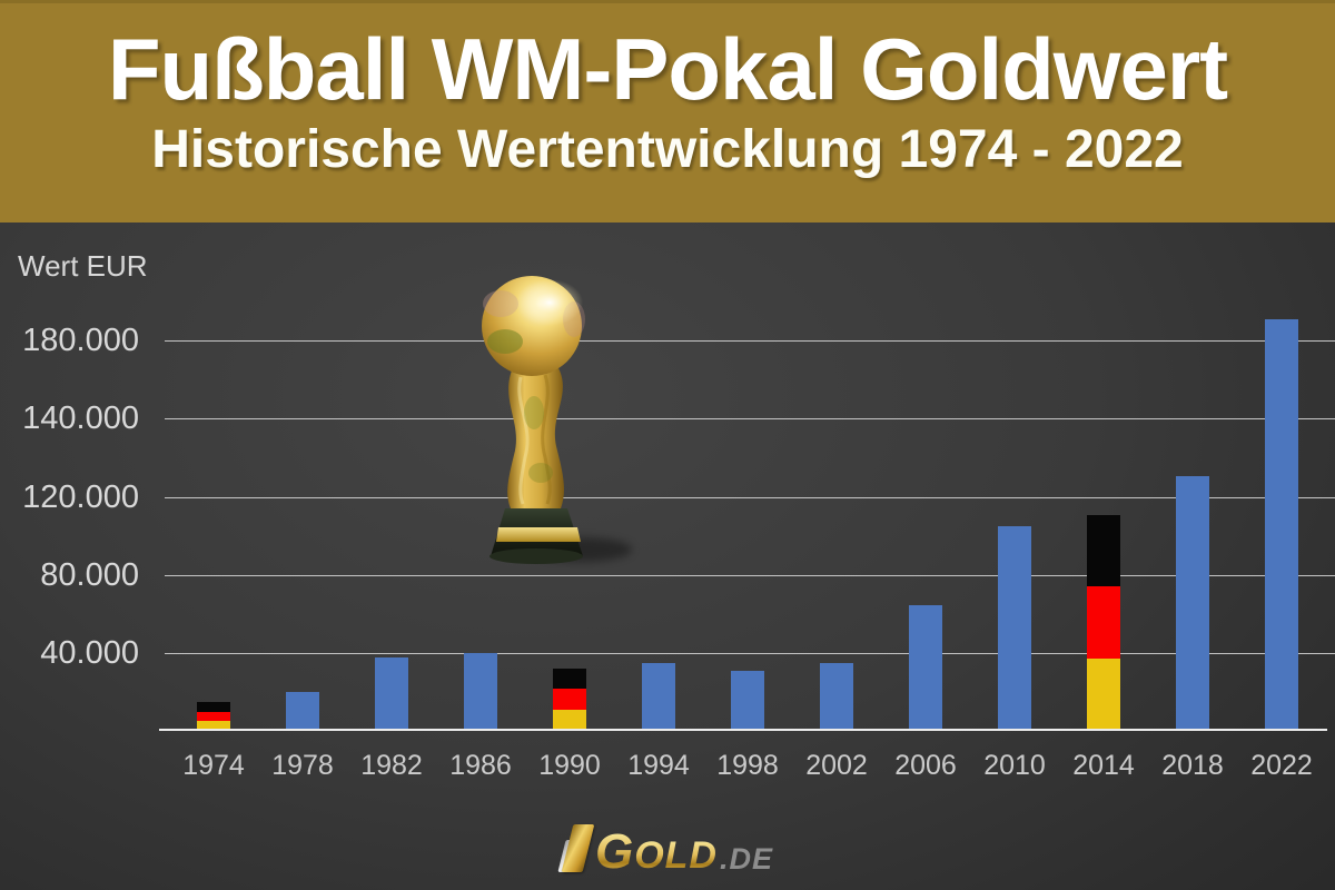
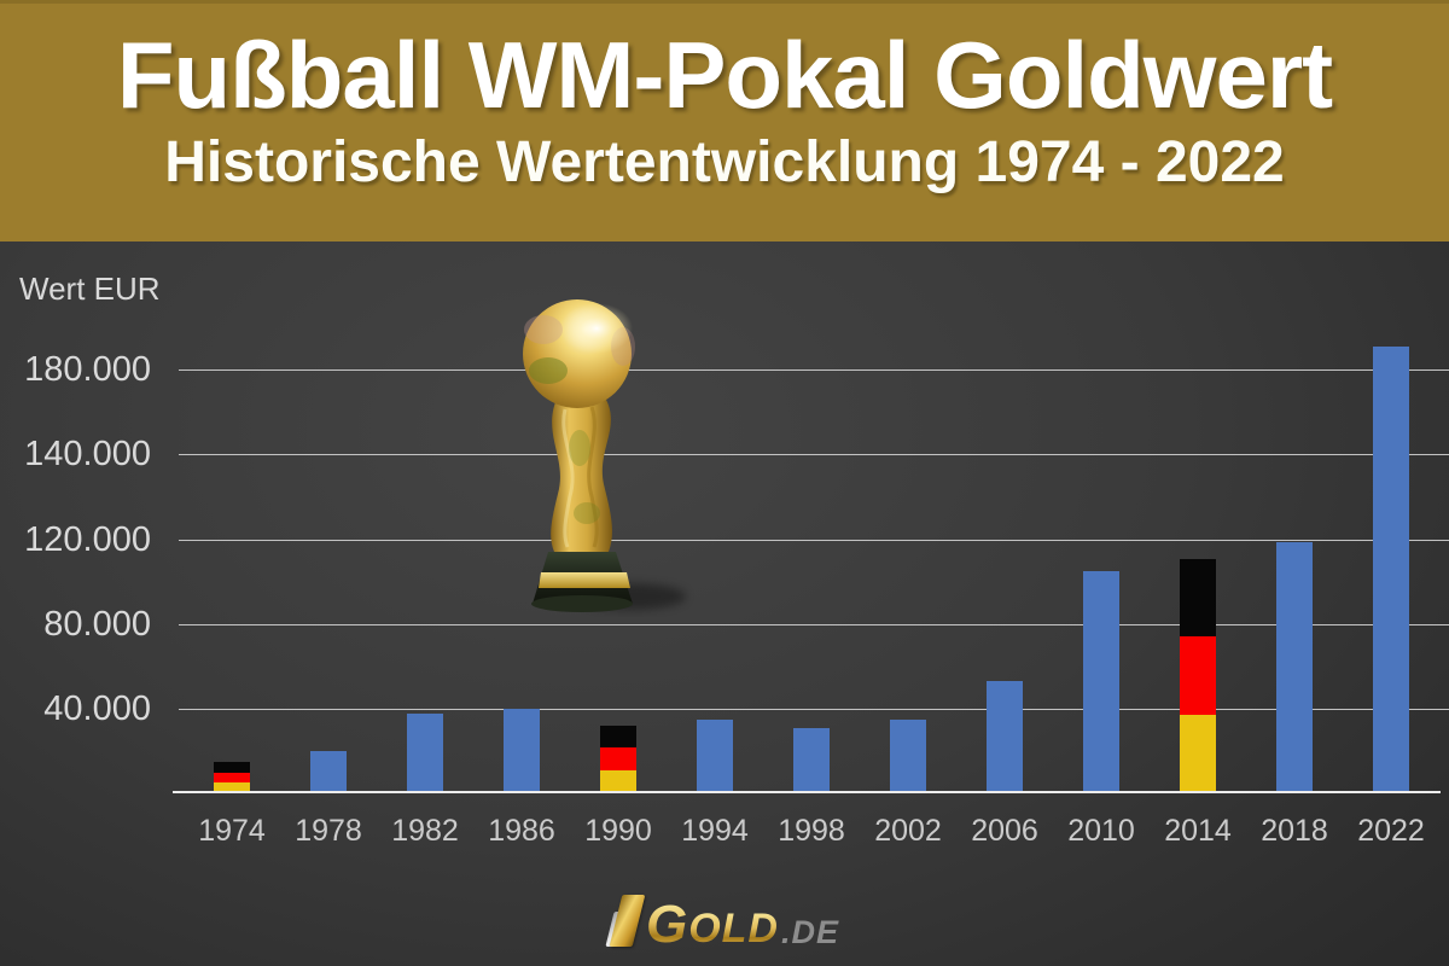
2006: 64000 -> 52000
2018: 125000 -> 118000
